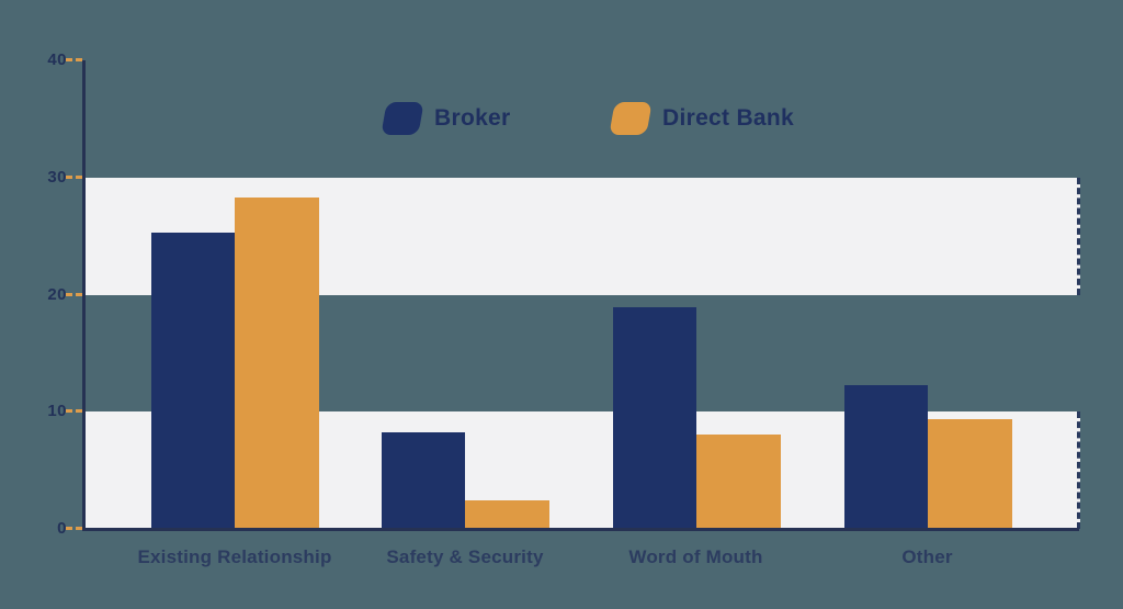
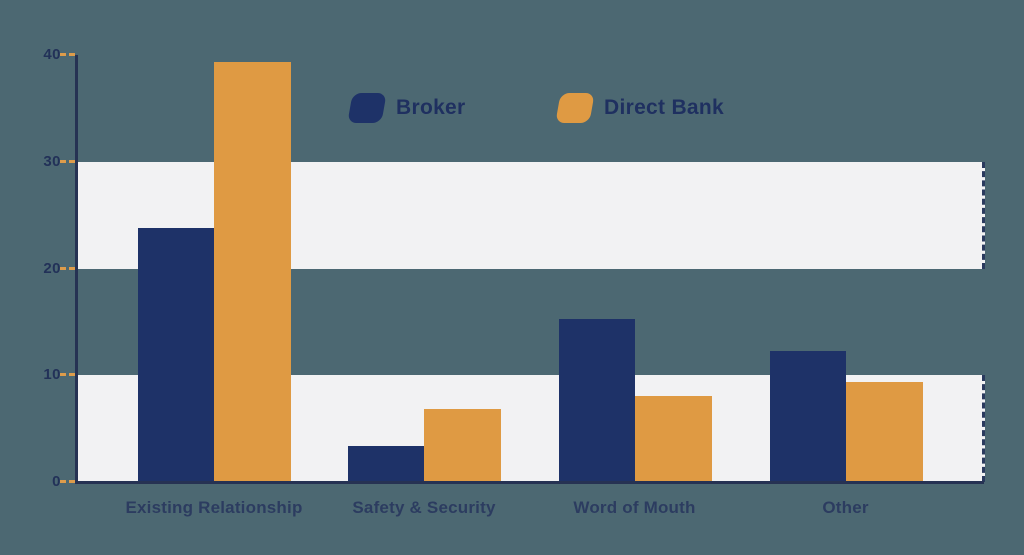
Broker/Existing Relationship: 25.3 -> 23.8
Direct Bank/Existing Relationship: 28.3 -> 39.3
Broker/Safety & Security: 8.2 -> 3.4
Direct Bank/Safety & Security: 2.4 -> 6.8
Broker/Word of Mouth: 18.9 -> 15.3
